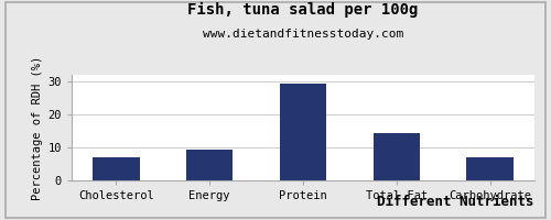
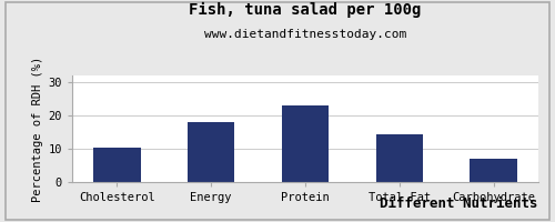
Cholesterol: 7.0 -> 10.5
Energy: 9.2 -> 18.0
Protein: 29.2 -> 23.0
